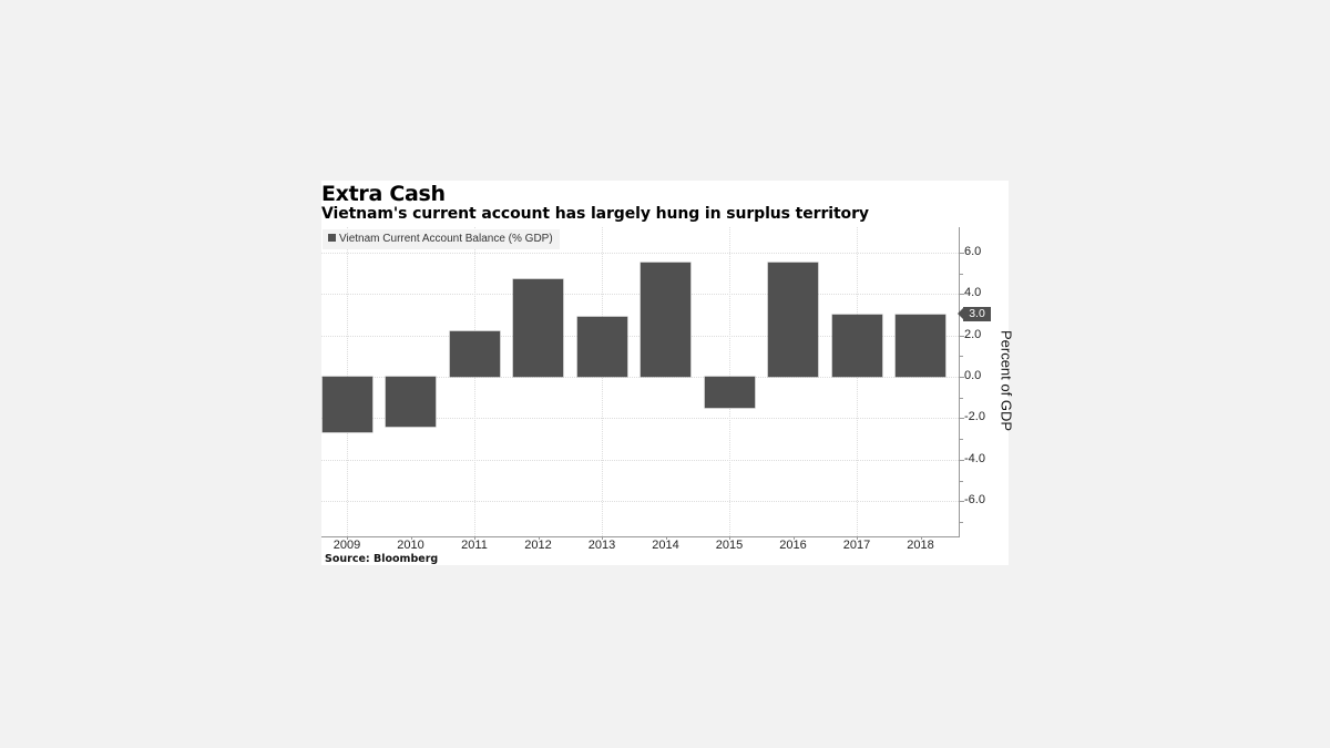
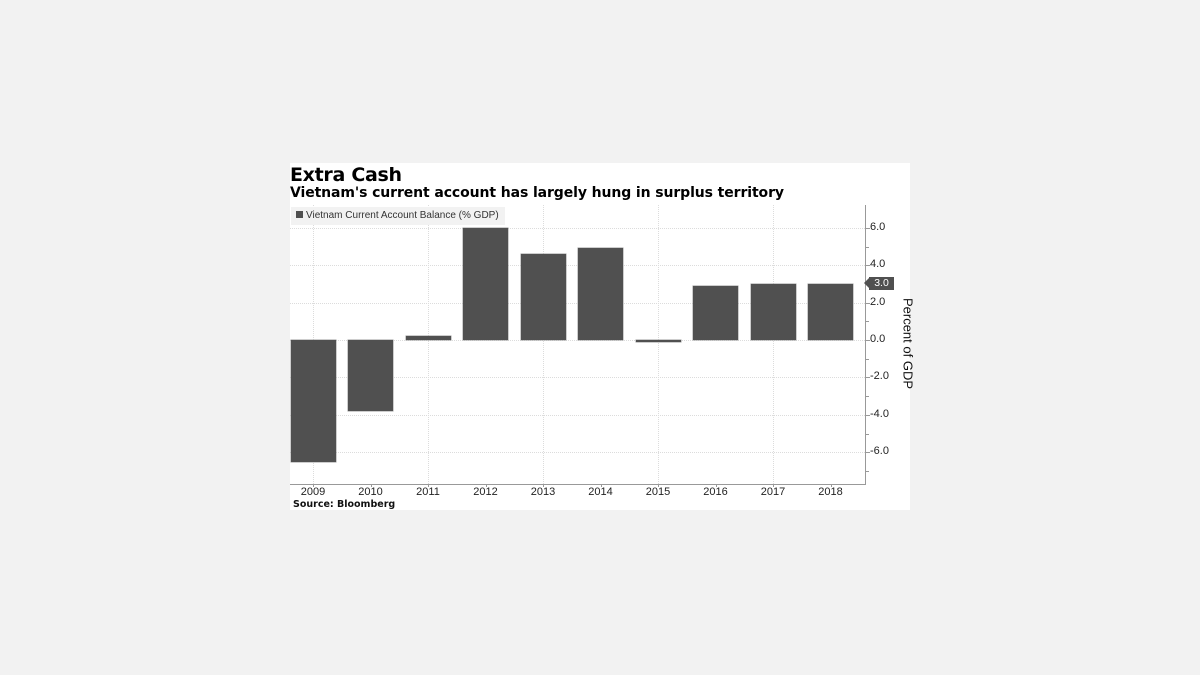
2009: -2.7 -> -6.5
2010: -2.4 -> -3.8
2011: 2.2 -> 0.2
2012: 4.7 -> 6.0
2013: 2.9 -> 4.6
2014: 5.5 -> 4.9
2015: -1.5 -> -0.1
2016: 5.5 -> 2.9
